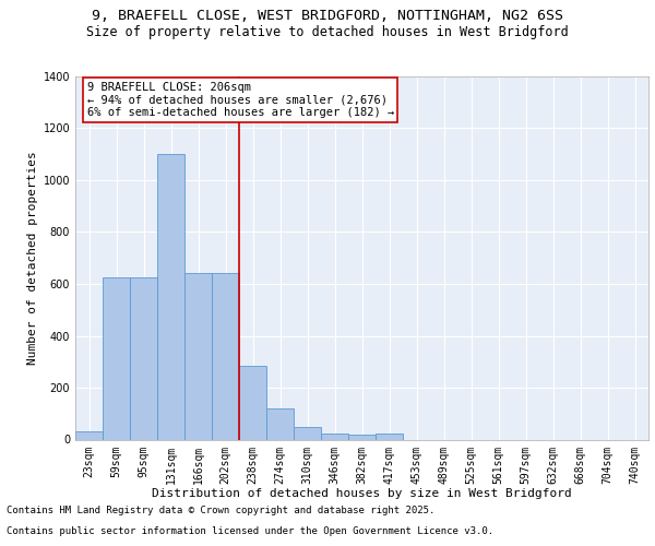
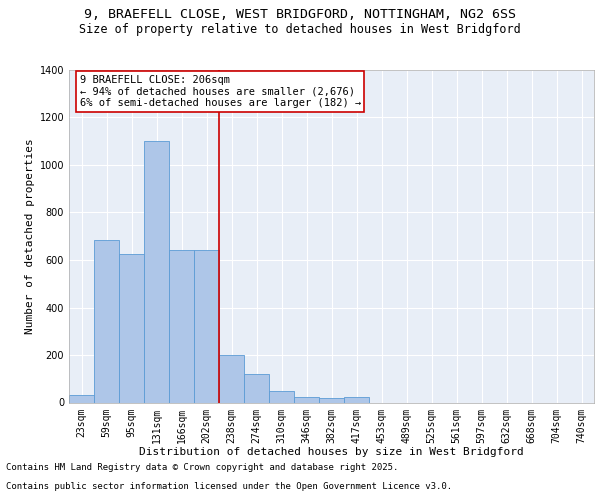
59sqm: 625 -> 685
238sqm: 285 -> 200
